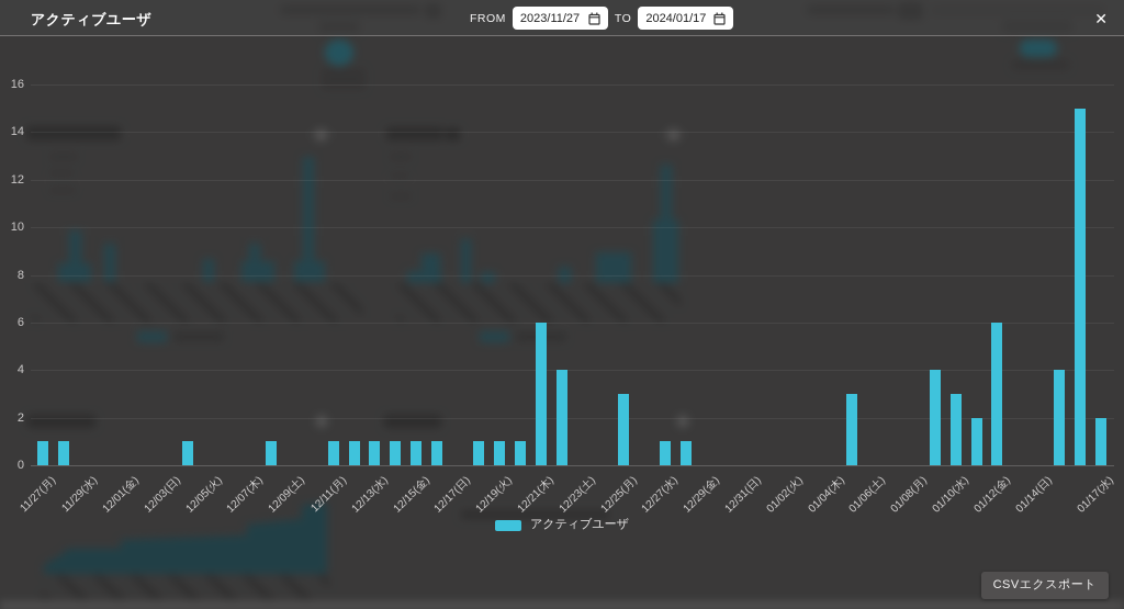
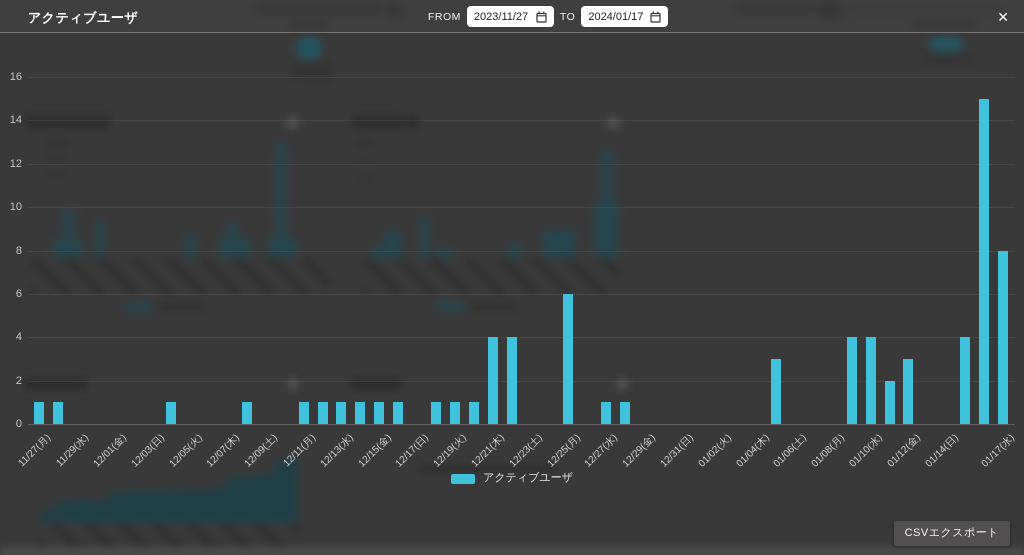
12/21(木): 6 -> 4
12/25(月): 3 -> 6
01/10(水): 3 -> 4
01/12(金): 6 -> 3
01/17(水): 2 -> 8
